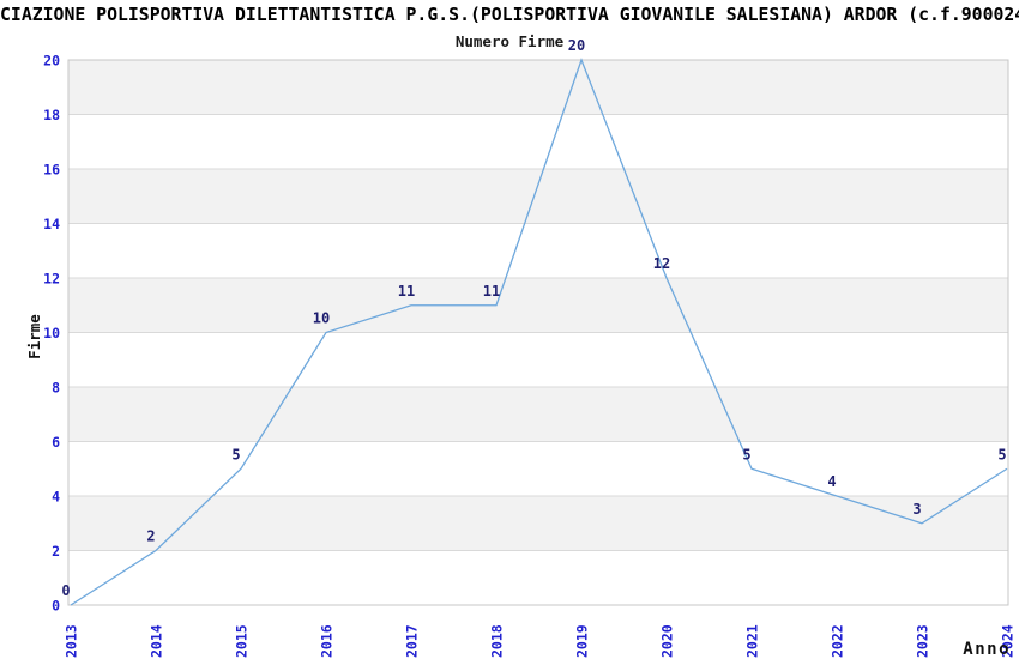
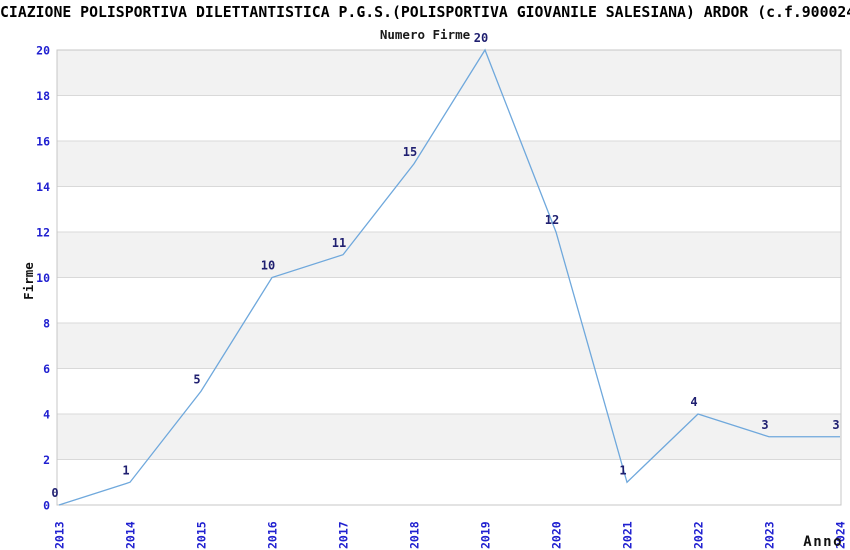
2014: 2 -> 1
2018: 11 -> 15
2021: 5 -> 1
2024: 5 -> 3
